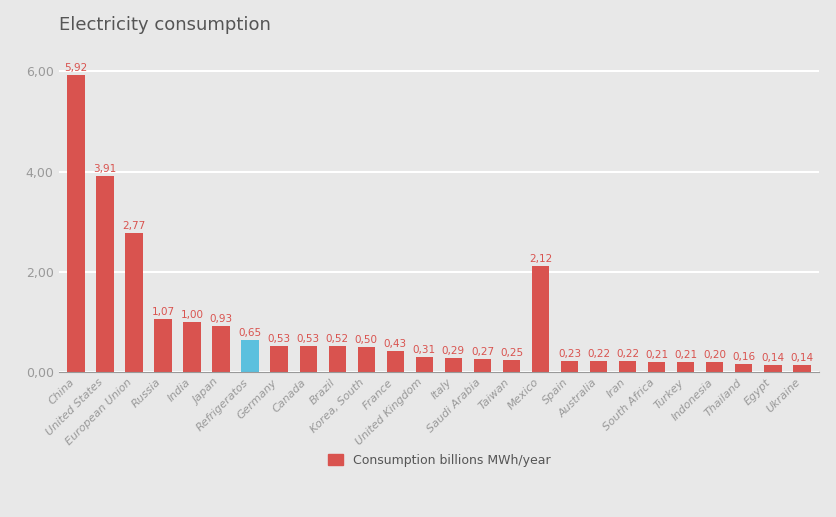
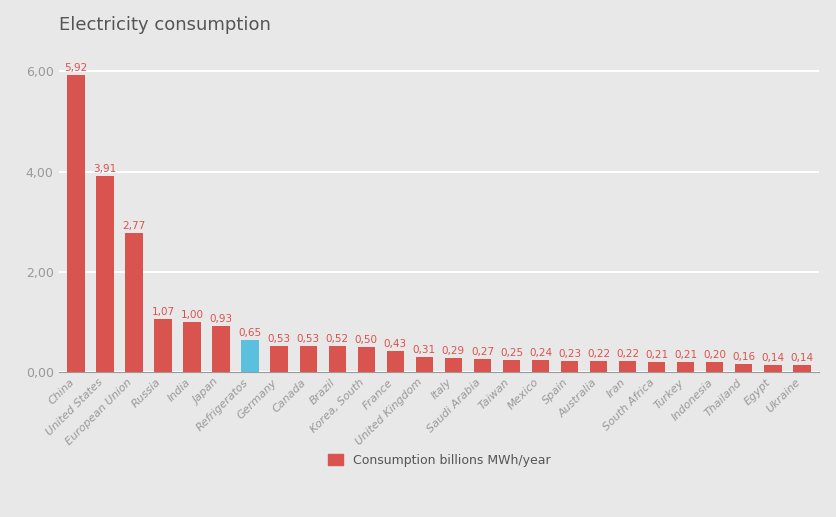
Mexico: 2,12 -> 0,24
